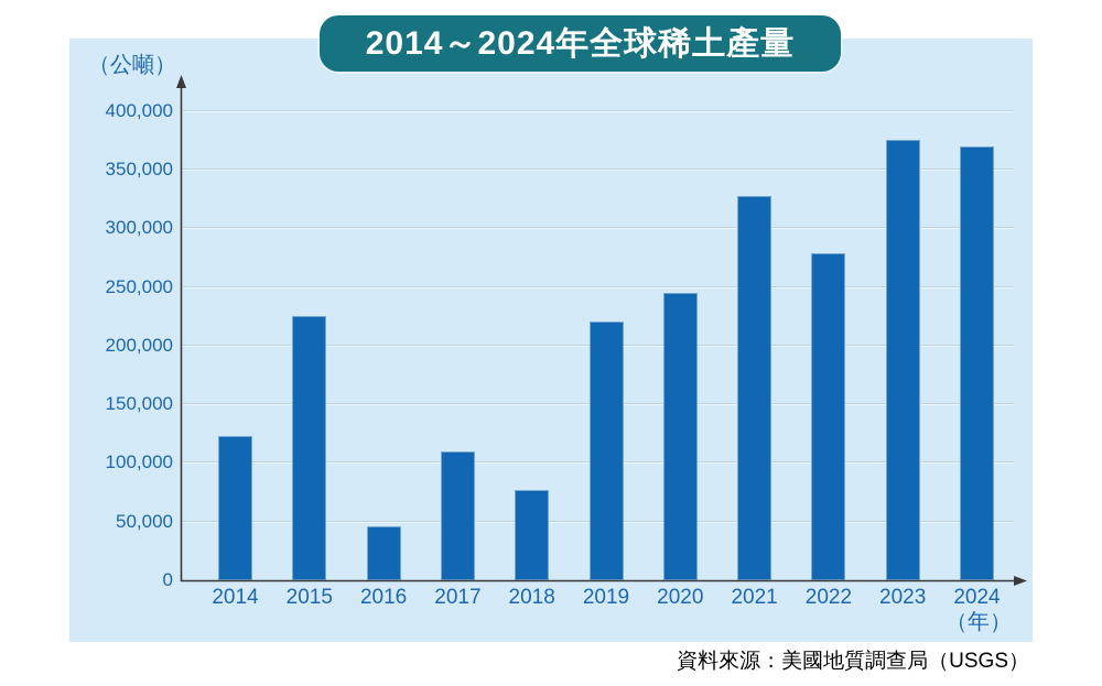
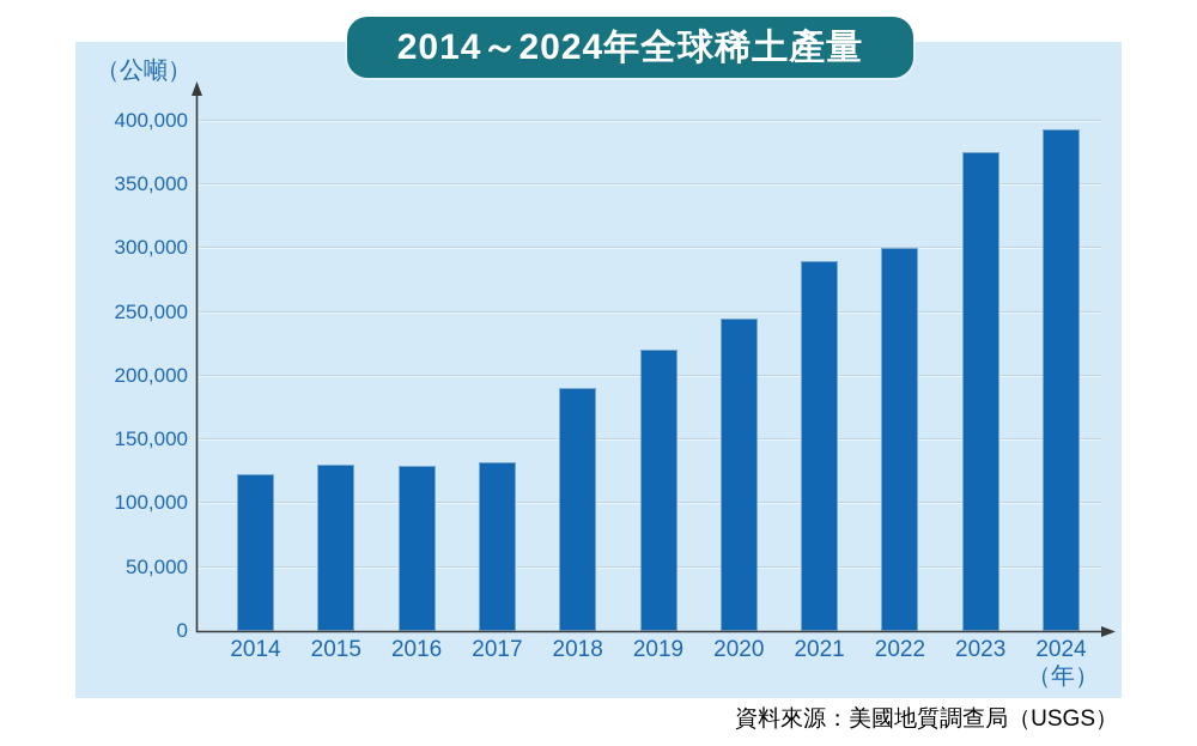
2015: 225000 -> 130000
2016: 46000 -> 129000
2017: 110000 -> 132000
2018: 77000 -> 190000
2021: 327000 -> 290000
2022: 279000 -> 300000
2024: 370000 -> 393000
